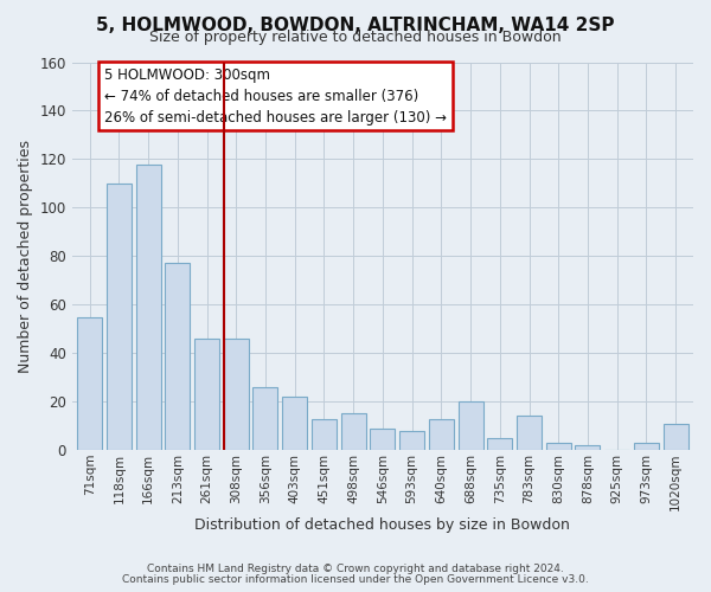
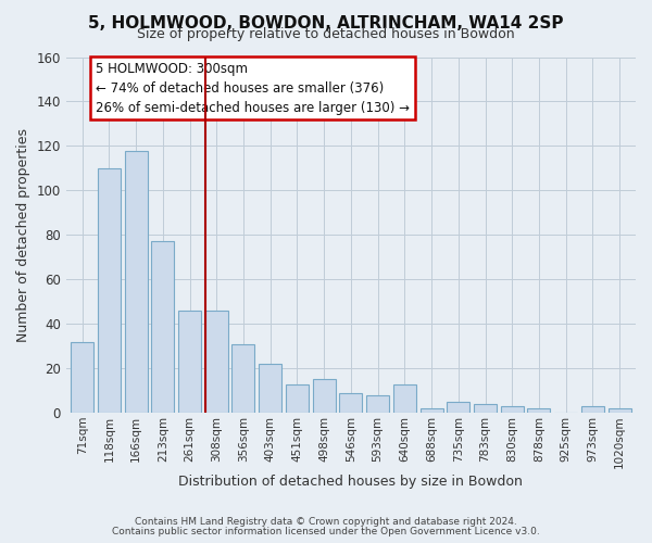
71sqm: 55 -> 32
356sqm: 26 -> 31
688sqm: 20 -> 2
783sqm: 14 -> 4
1020sqm: 11 -> 2
